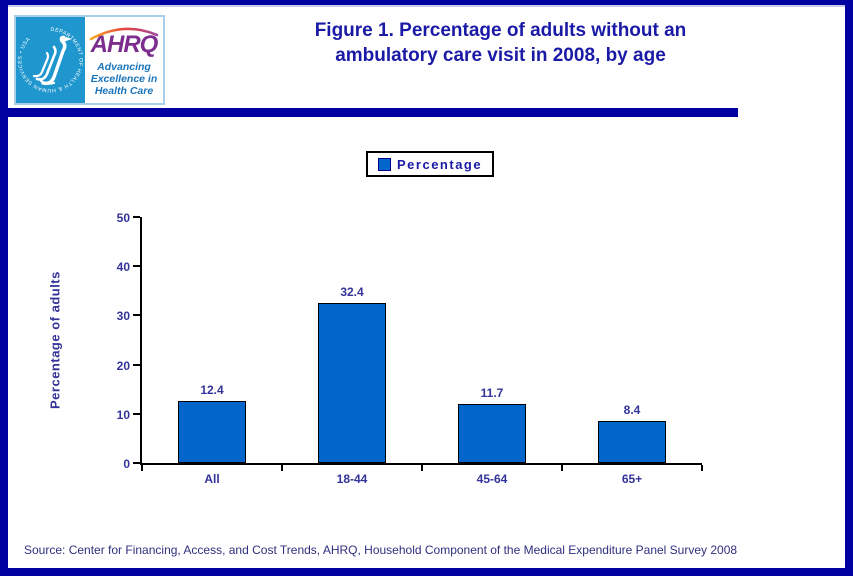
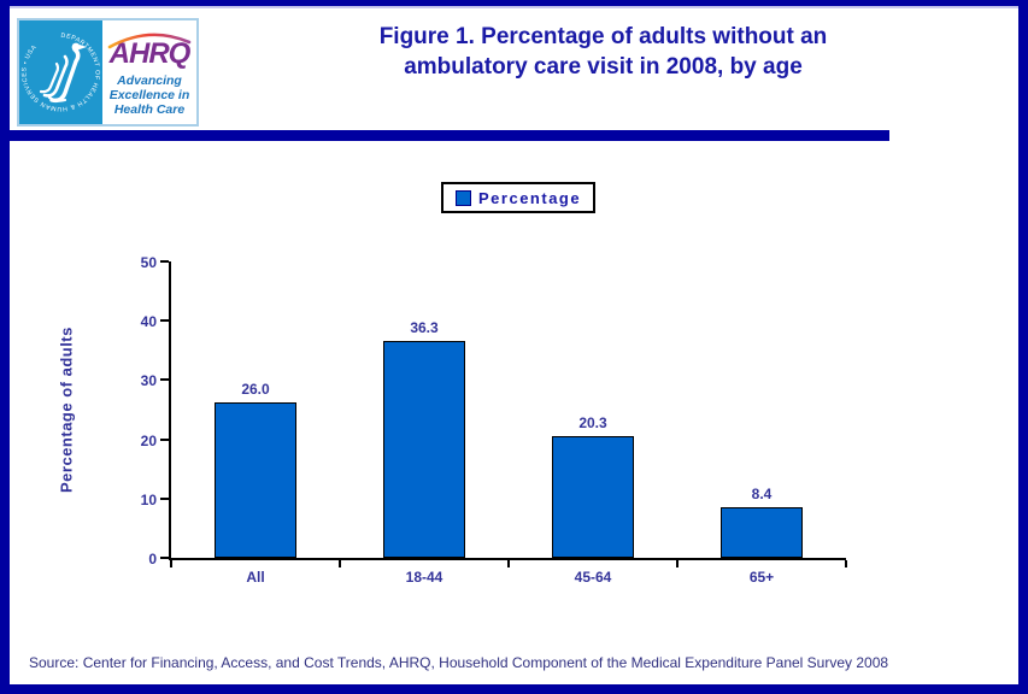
All: 12.4 -> 26.0
18-44: 32.4 -> 36.3
45-64: 11.7 -> 20.3
